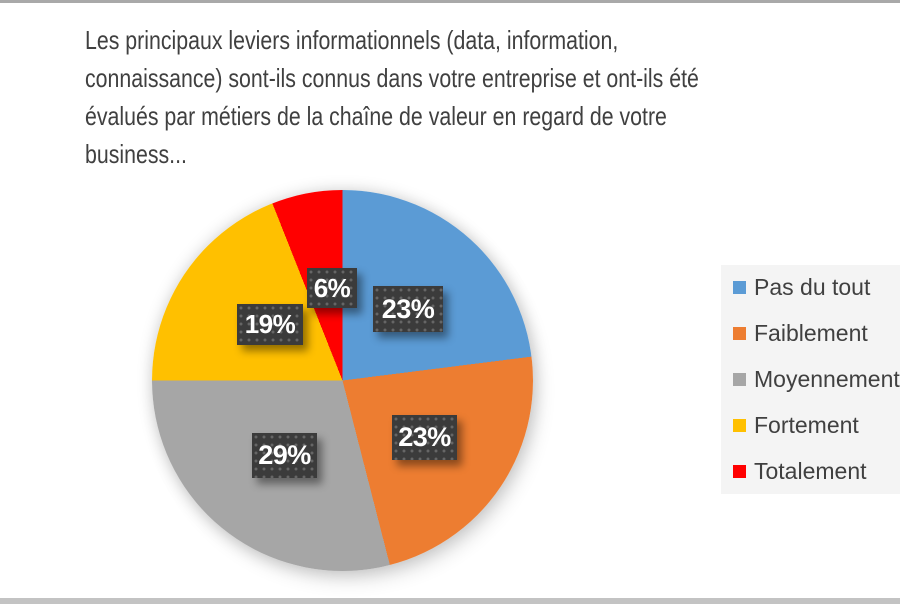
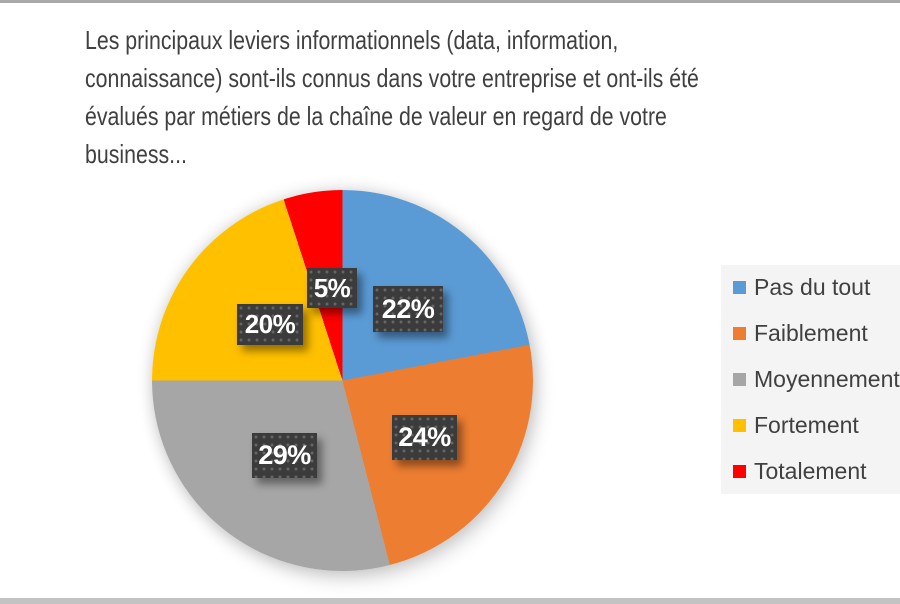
Pas du tout: 23% -> 22%
Faiblement: 23% -> 24%
Fortement: 19% -> 20%
Totalement: 6% -> 5%
